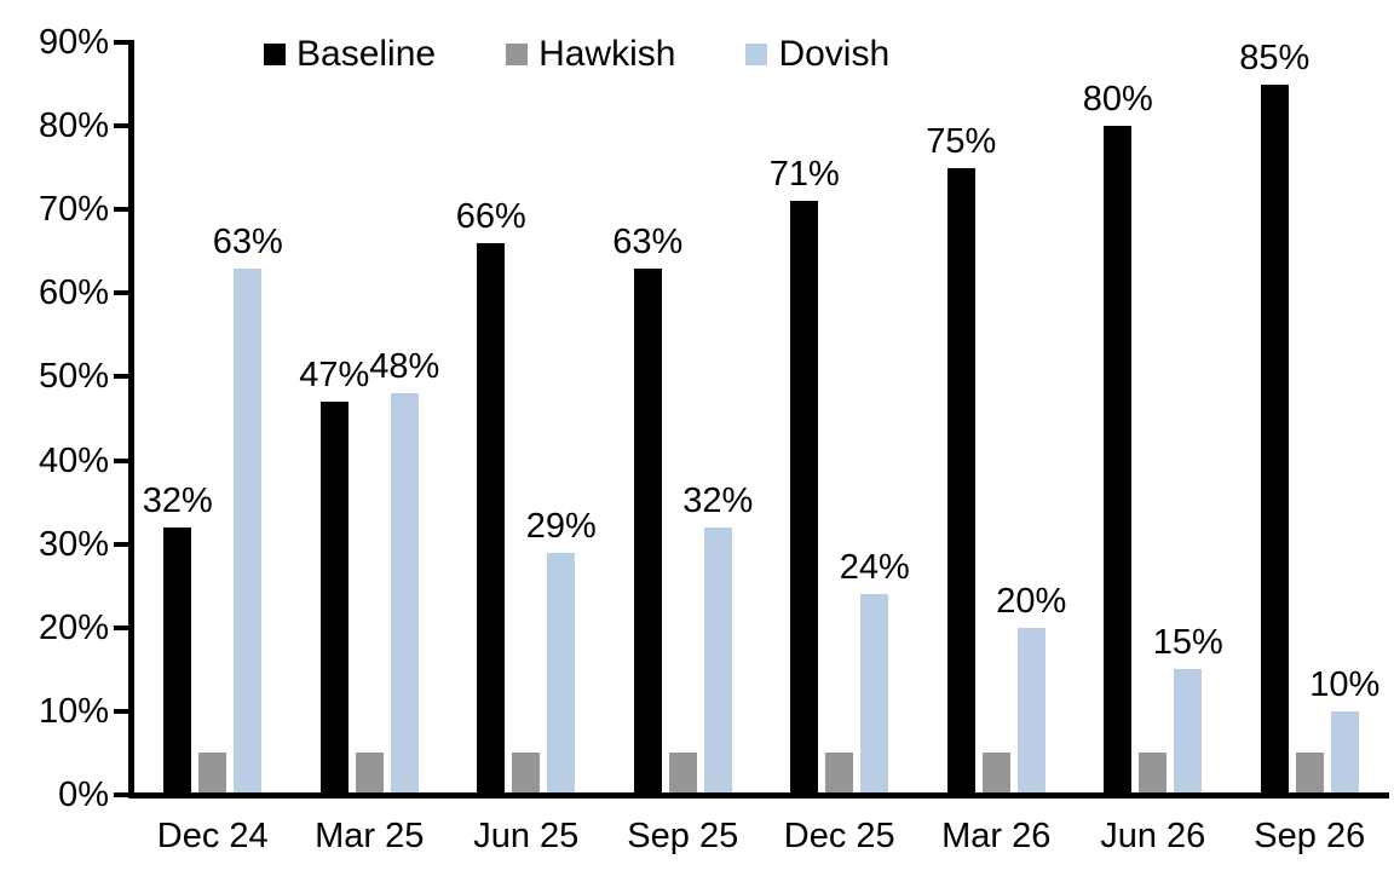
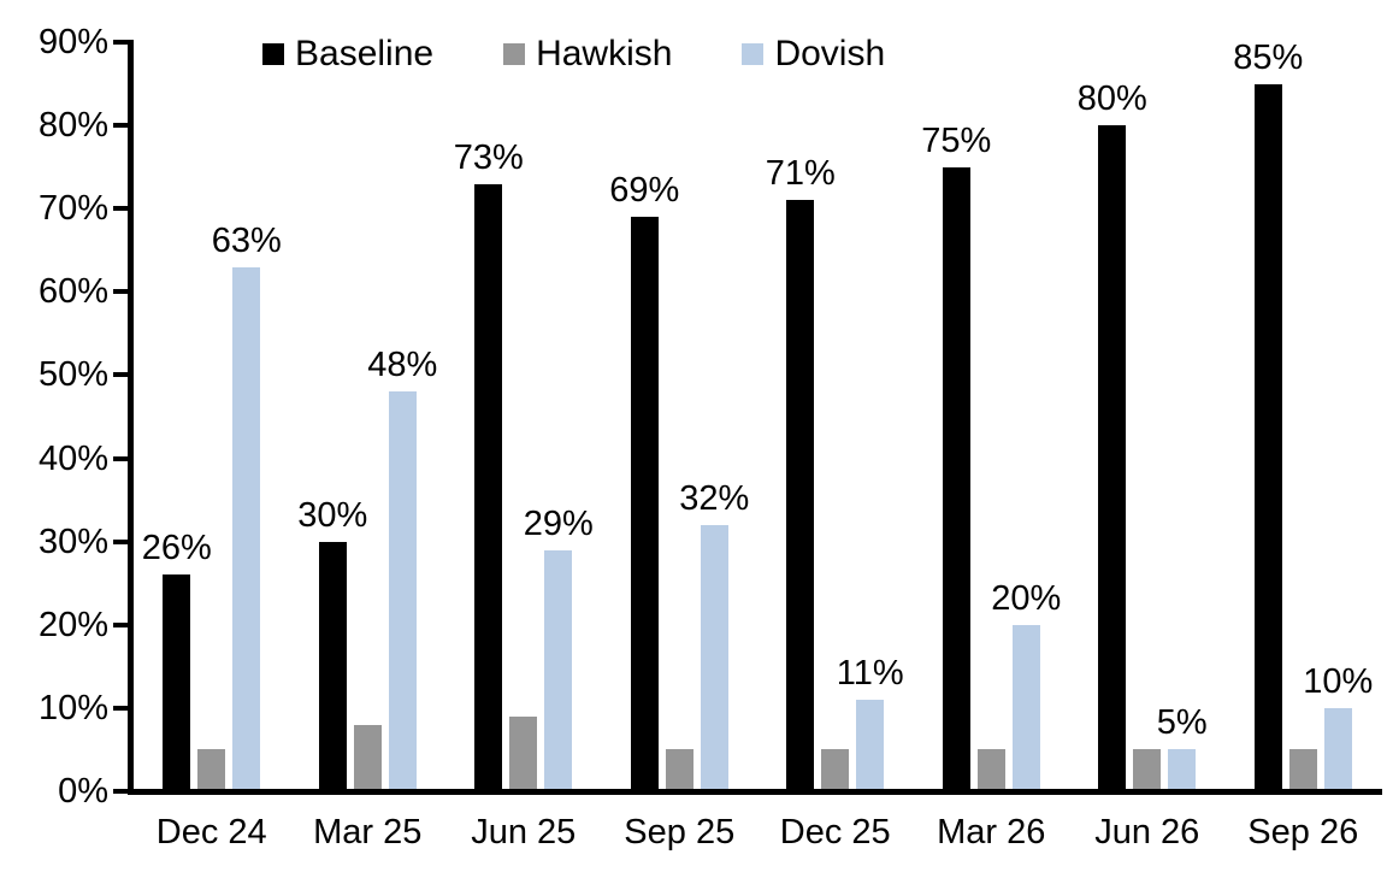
Baseline/Dec 24: 32% -> 26%
Baseline/Mar 25: 47% -> 30%
Hawkish/Mar 25: 5% -> 8%
Baseline/Jun 25: 66% -> 73%
Hawkish/Jun 25: 5% -> 9%
Baseline/Sep 25: 63% -> 69%
Dovish/Dec 25: 24% -> 11%
Dovish/Jun 26: 15% -> 5%
